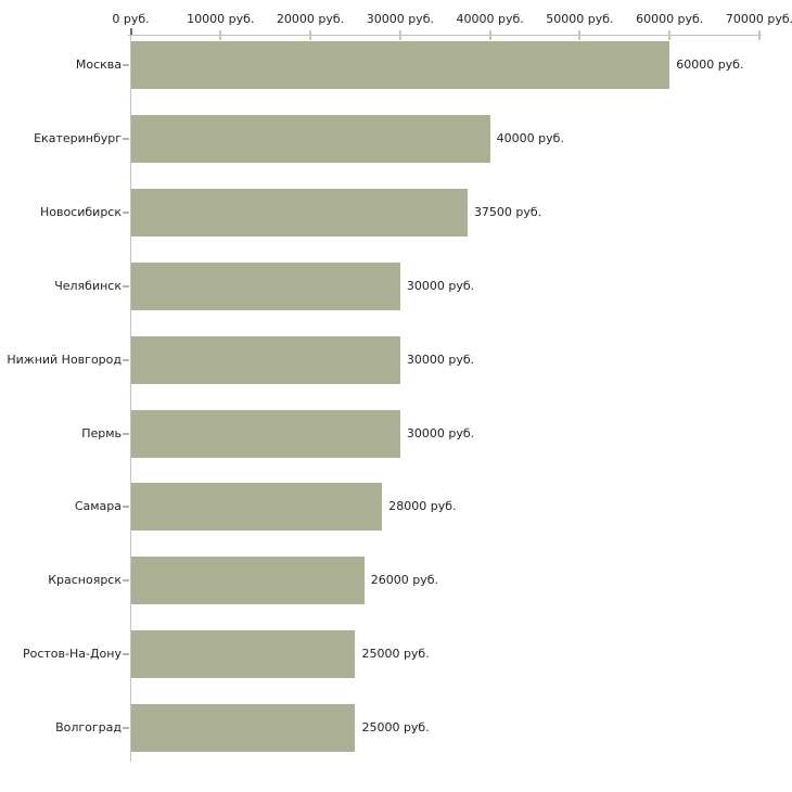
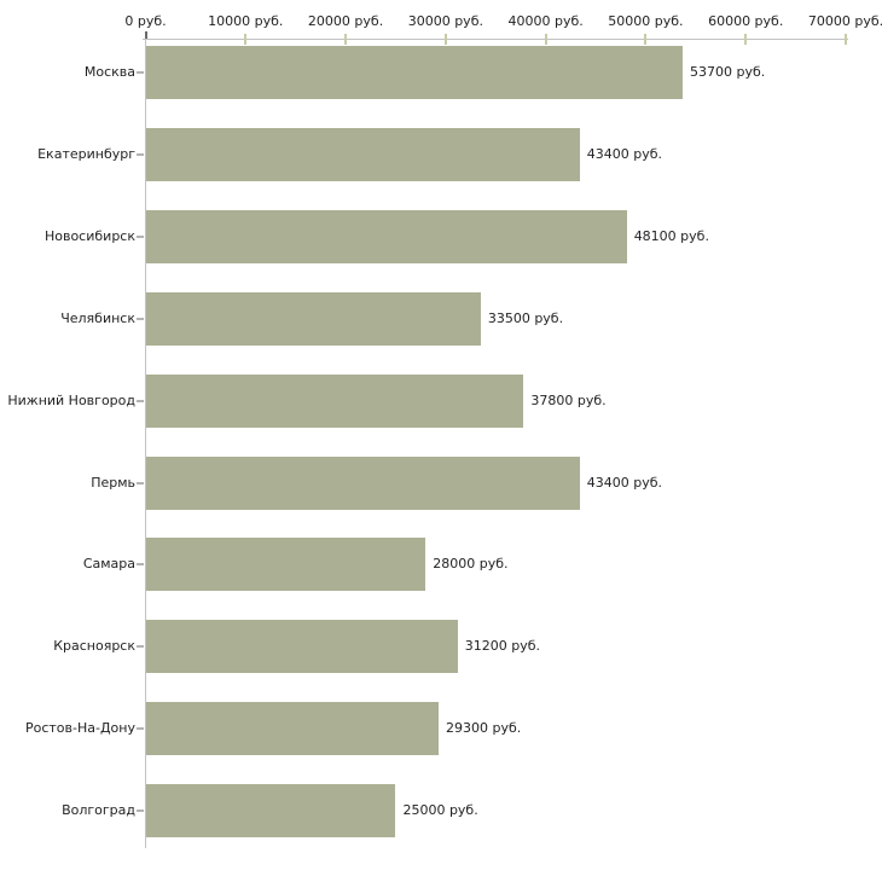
Москва: 60000 -> 53700
Екатеринбург: 40000 -> 43400
Новосибирск: 37500 -> 48100
Челябинск: 30000 -> 33500
Нижний Новгород: 30000 -> 37800
Пермь: 30000 -> 43400
Красноярск: 26000 -> 31200
Ростов-На-Дону: 25000 -> 29300
